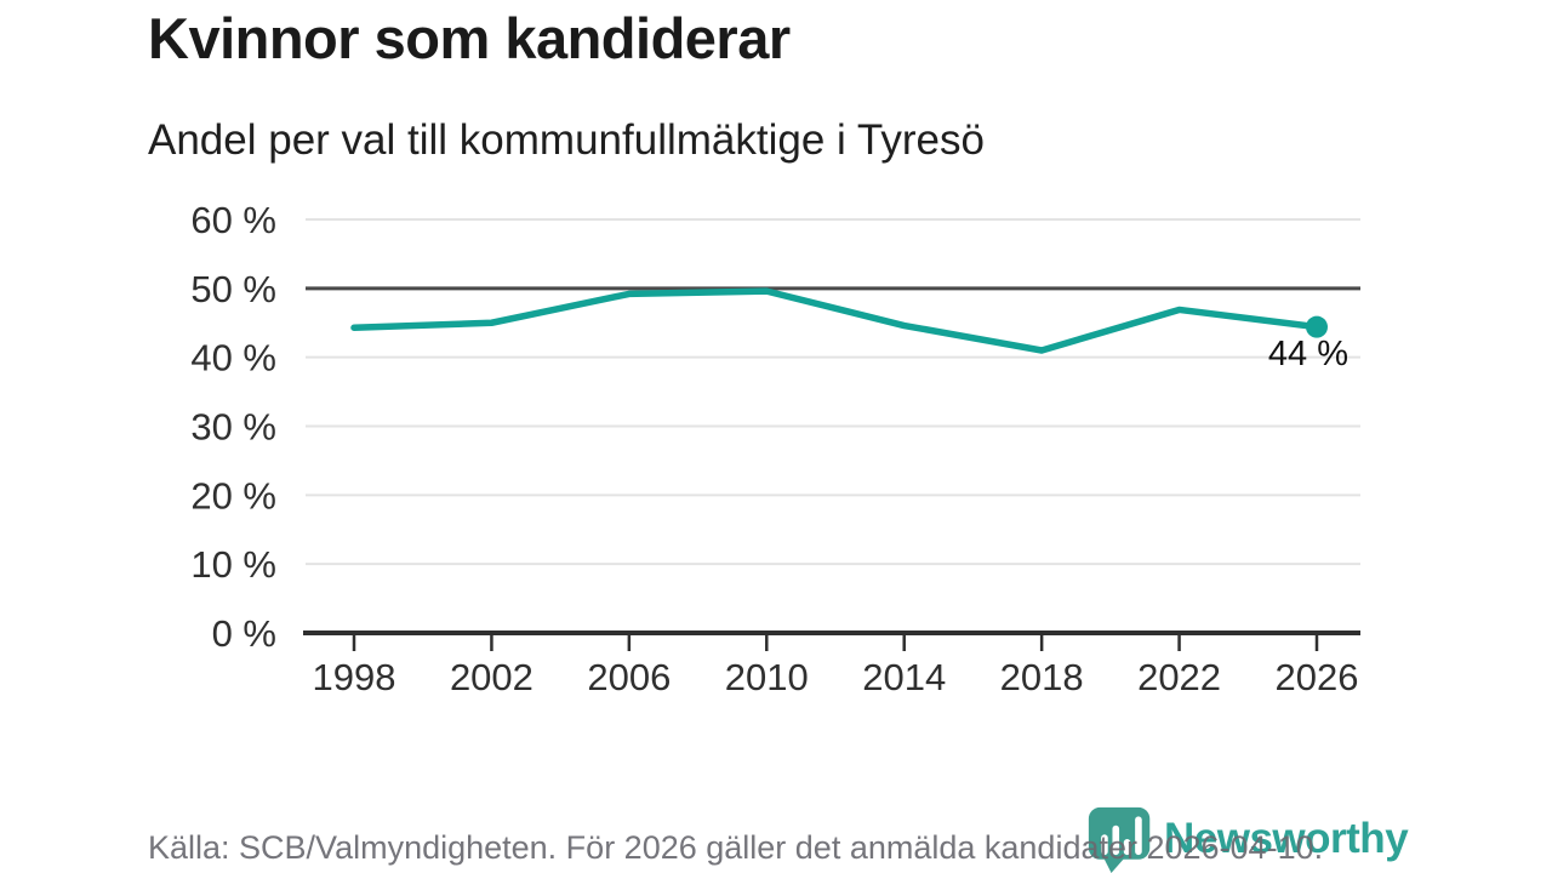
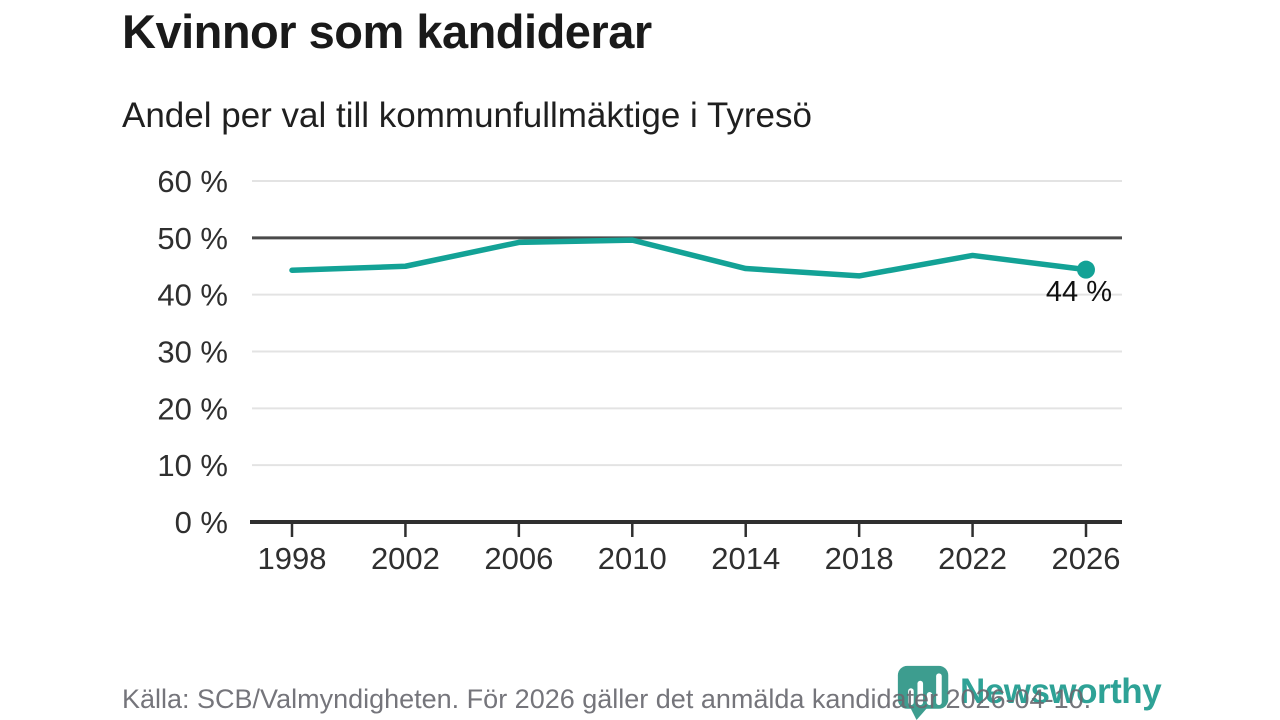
2018: 41% -> 43%
